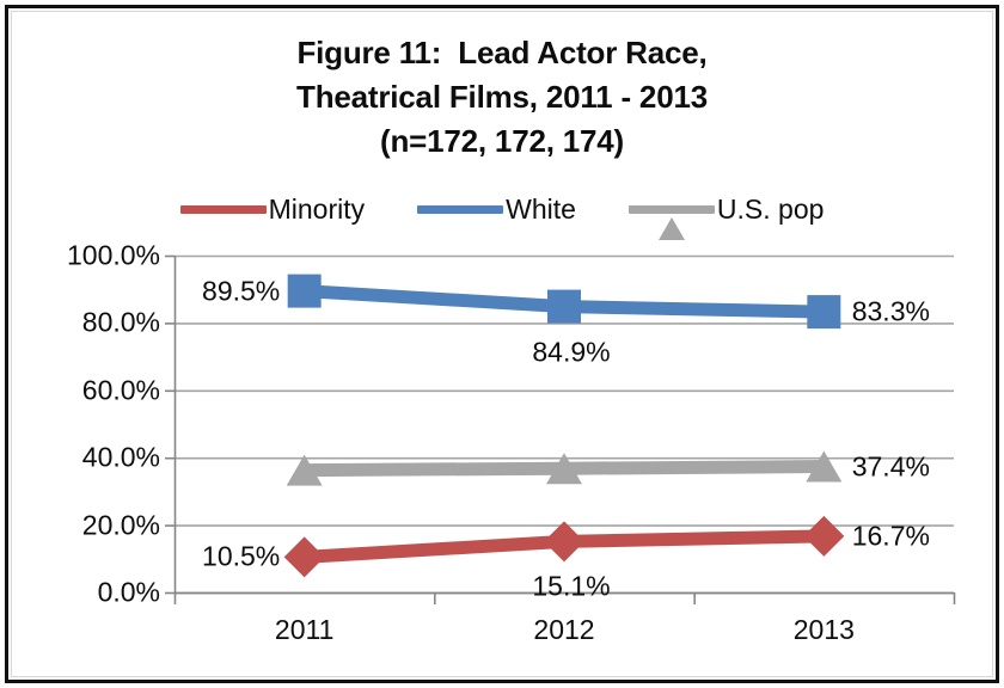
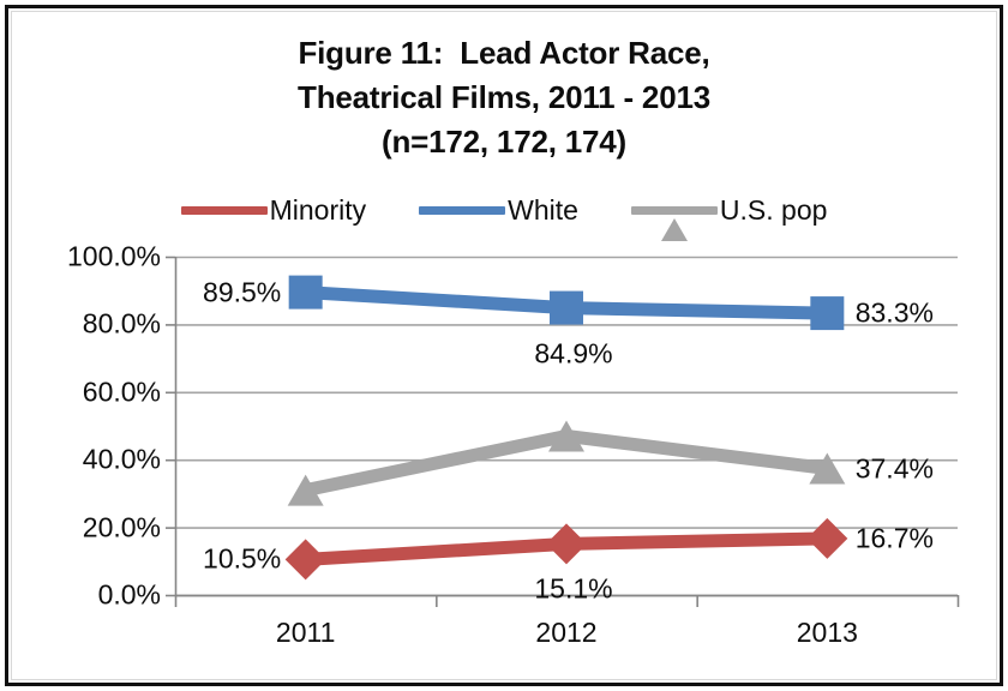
U.S. pop/2011: 36% -> 31%
U.S. pop/2012: 37% -> 47%
